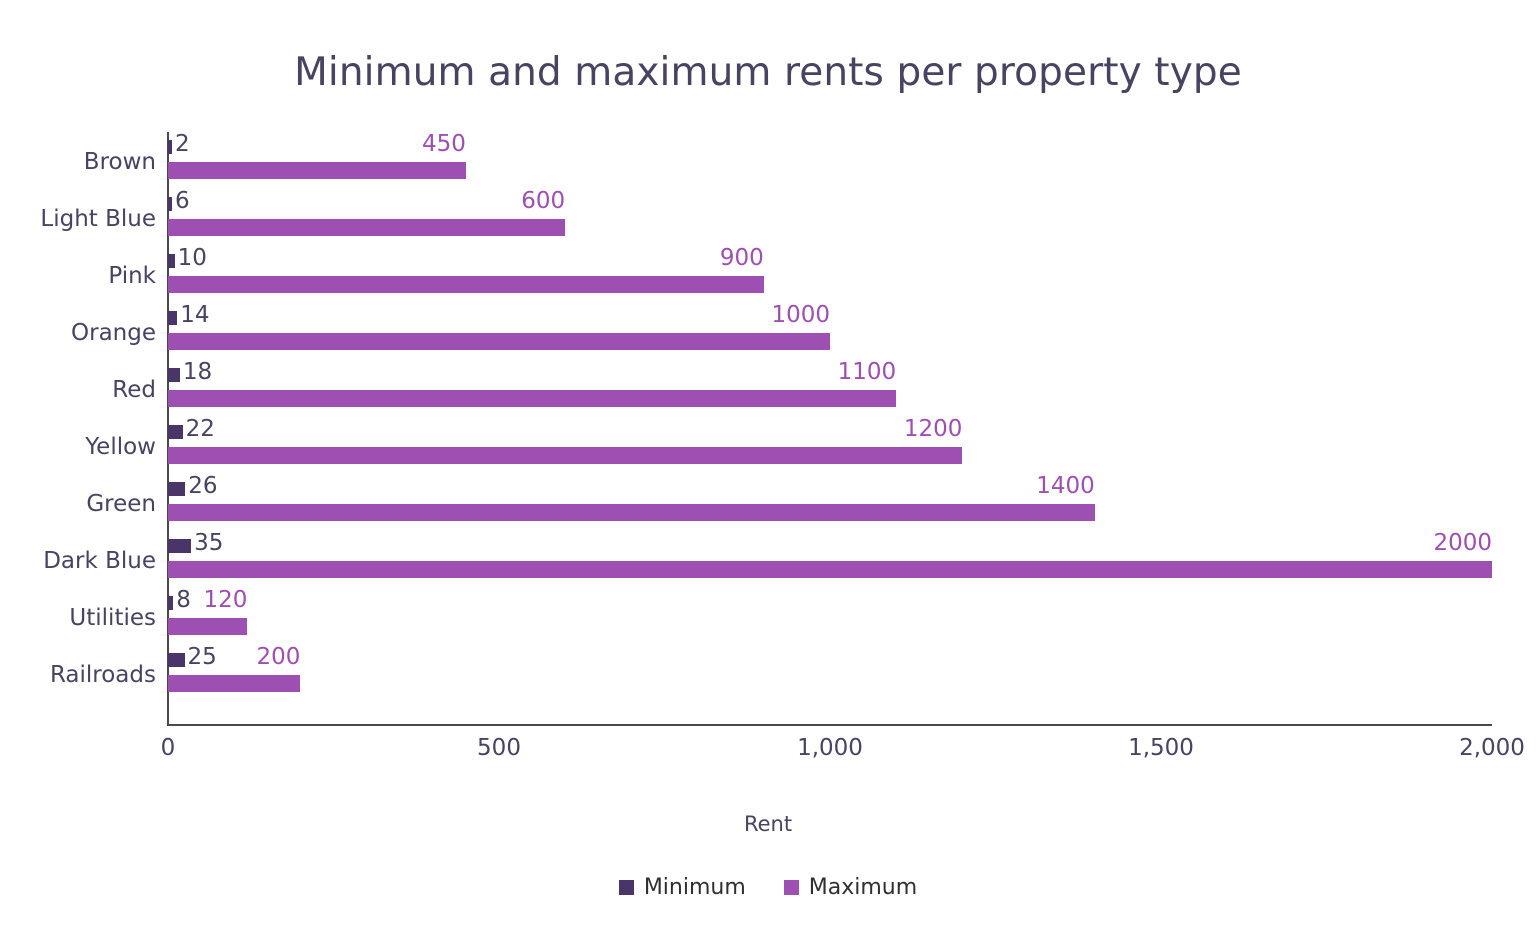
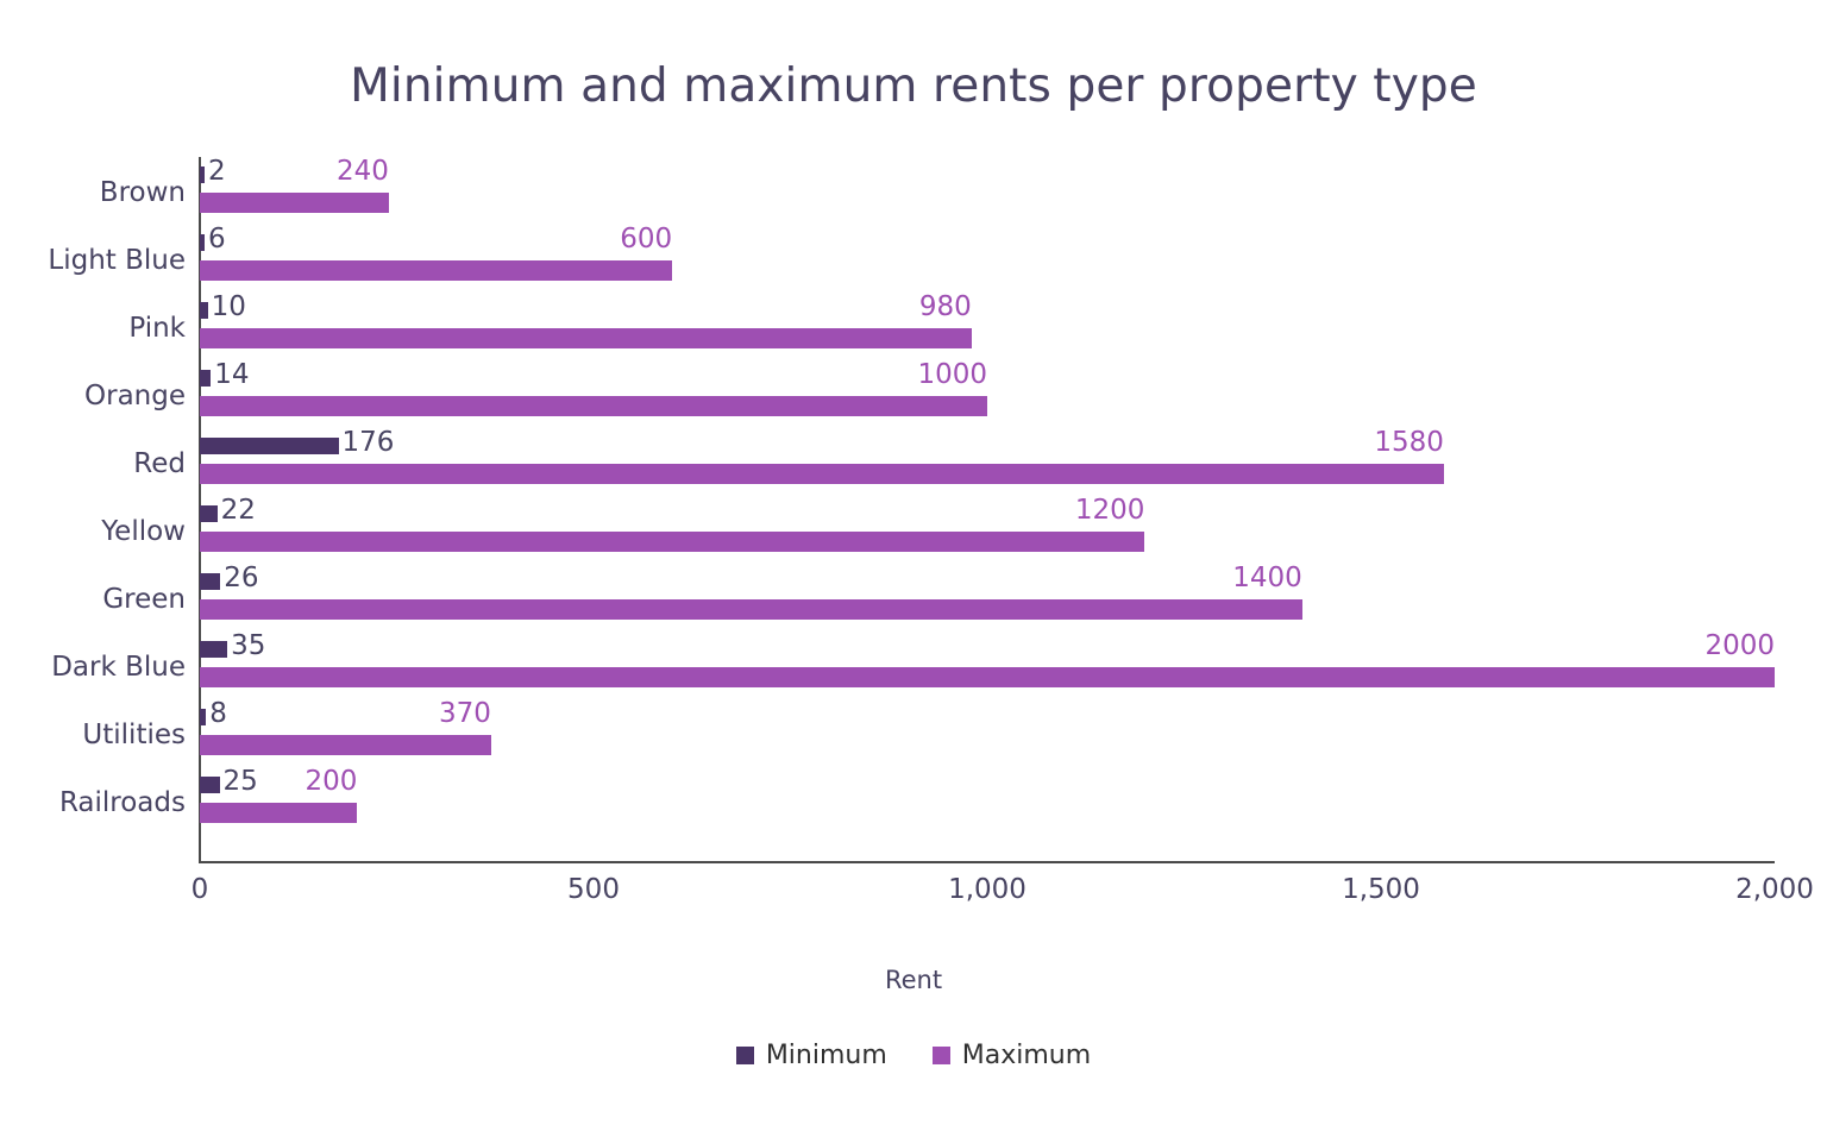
Maximum/Brown: 450 -> 240
Maximum/Pink: 900 -> 980
Minimum/Red: 18 -> 176
Maximum/Red: 1100 -> 1580
Maximum/Utilities: 120 -> 370
